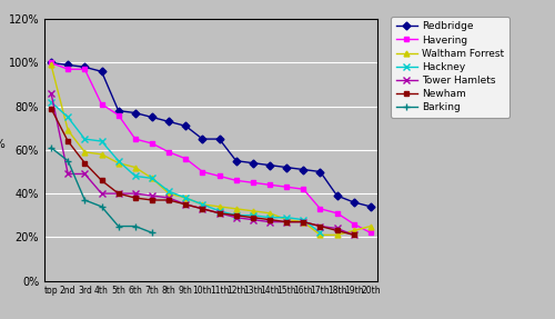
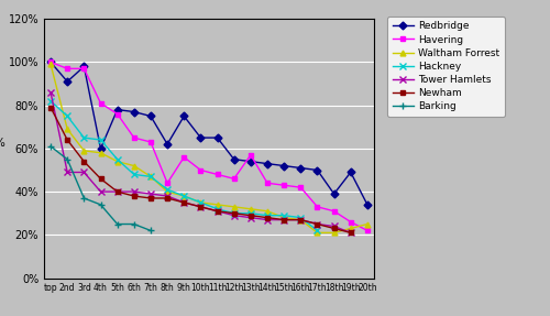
Redbridge/2nd: 99% -> 91%
Redbridge/4th: 96% -> 60%
Redbridge/8th: 73% -> 62%
Havering/8th: 59% -> 44%
Redbridge/9th: 71% -> 75%
Havering/13th: 45% -> 57%
Redbridge/19th: 36% -> 49%
